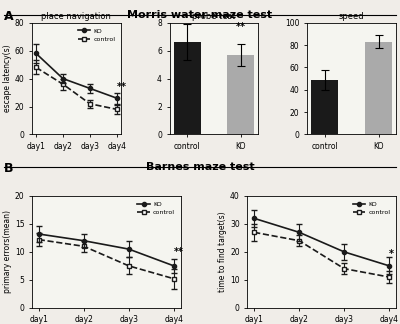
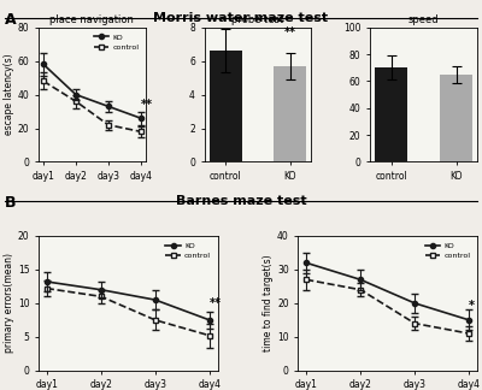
speed/control: 49 -> 70
speed/KO: 83 -> 65
